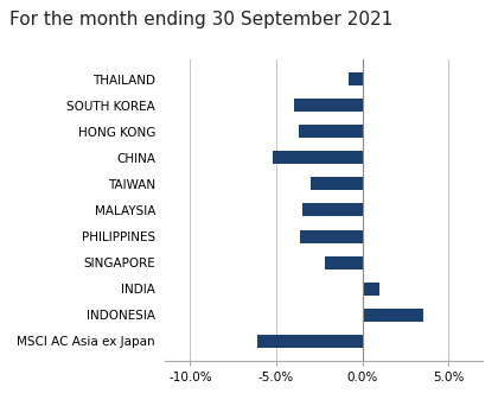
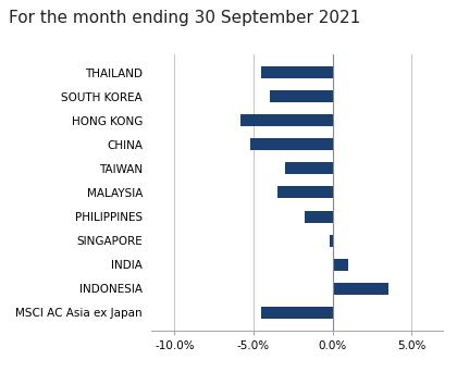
THAILAND: -0.8% -> -4.5%
HONG KONG: -3.7% -> -5.8%
PHILIPPINES: -3.6% -> -1.8%
SINGAPORE: -2.2% -> -0.2%
MSCI AC Asia ex Japan: -6.1% -> -4.5%
